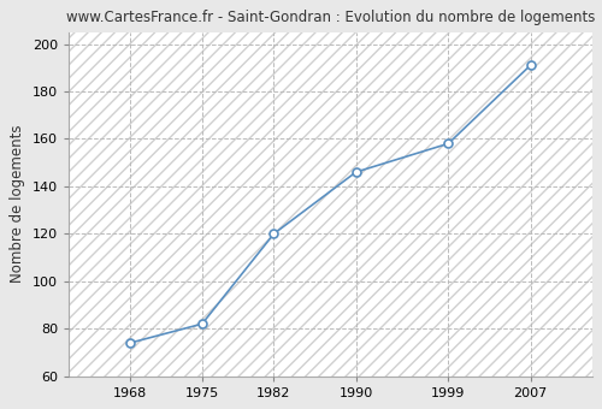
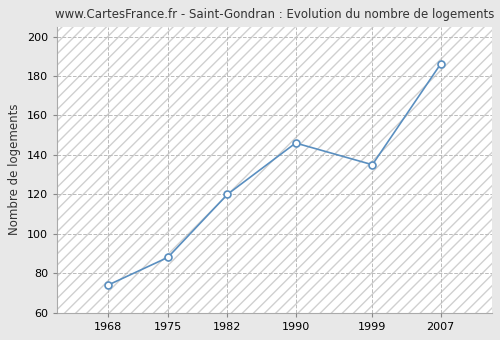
1975: 82 -> 88
1999: 158 -> 135
2007: 191 -> 186
